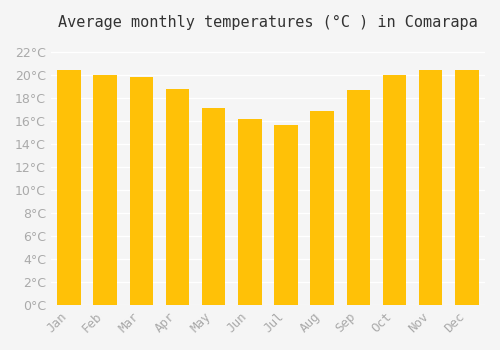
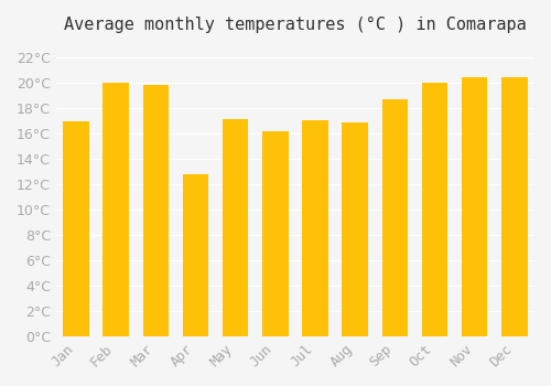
Jan: 20.5°C -> 17.0°C
Apr: 18.8°C -> 12.8°C
Jul: 15.7°C -> 17.1°C
